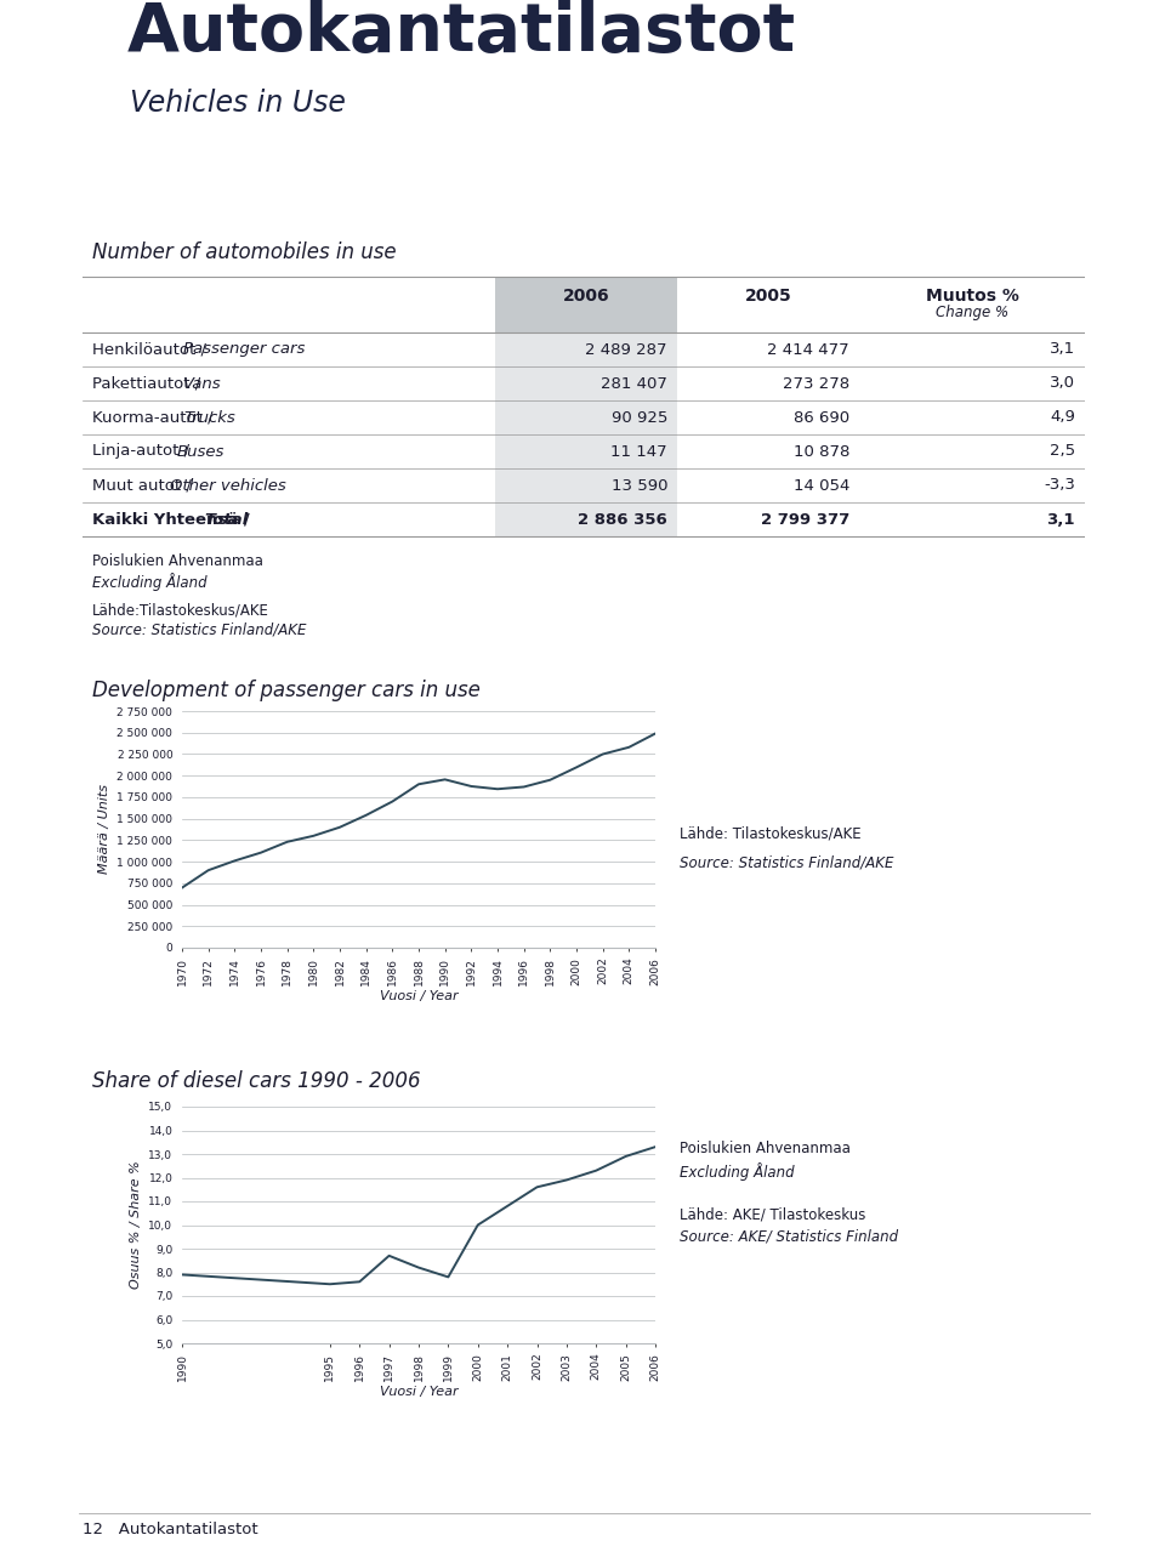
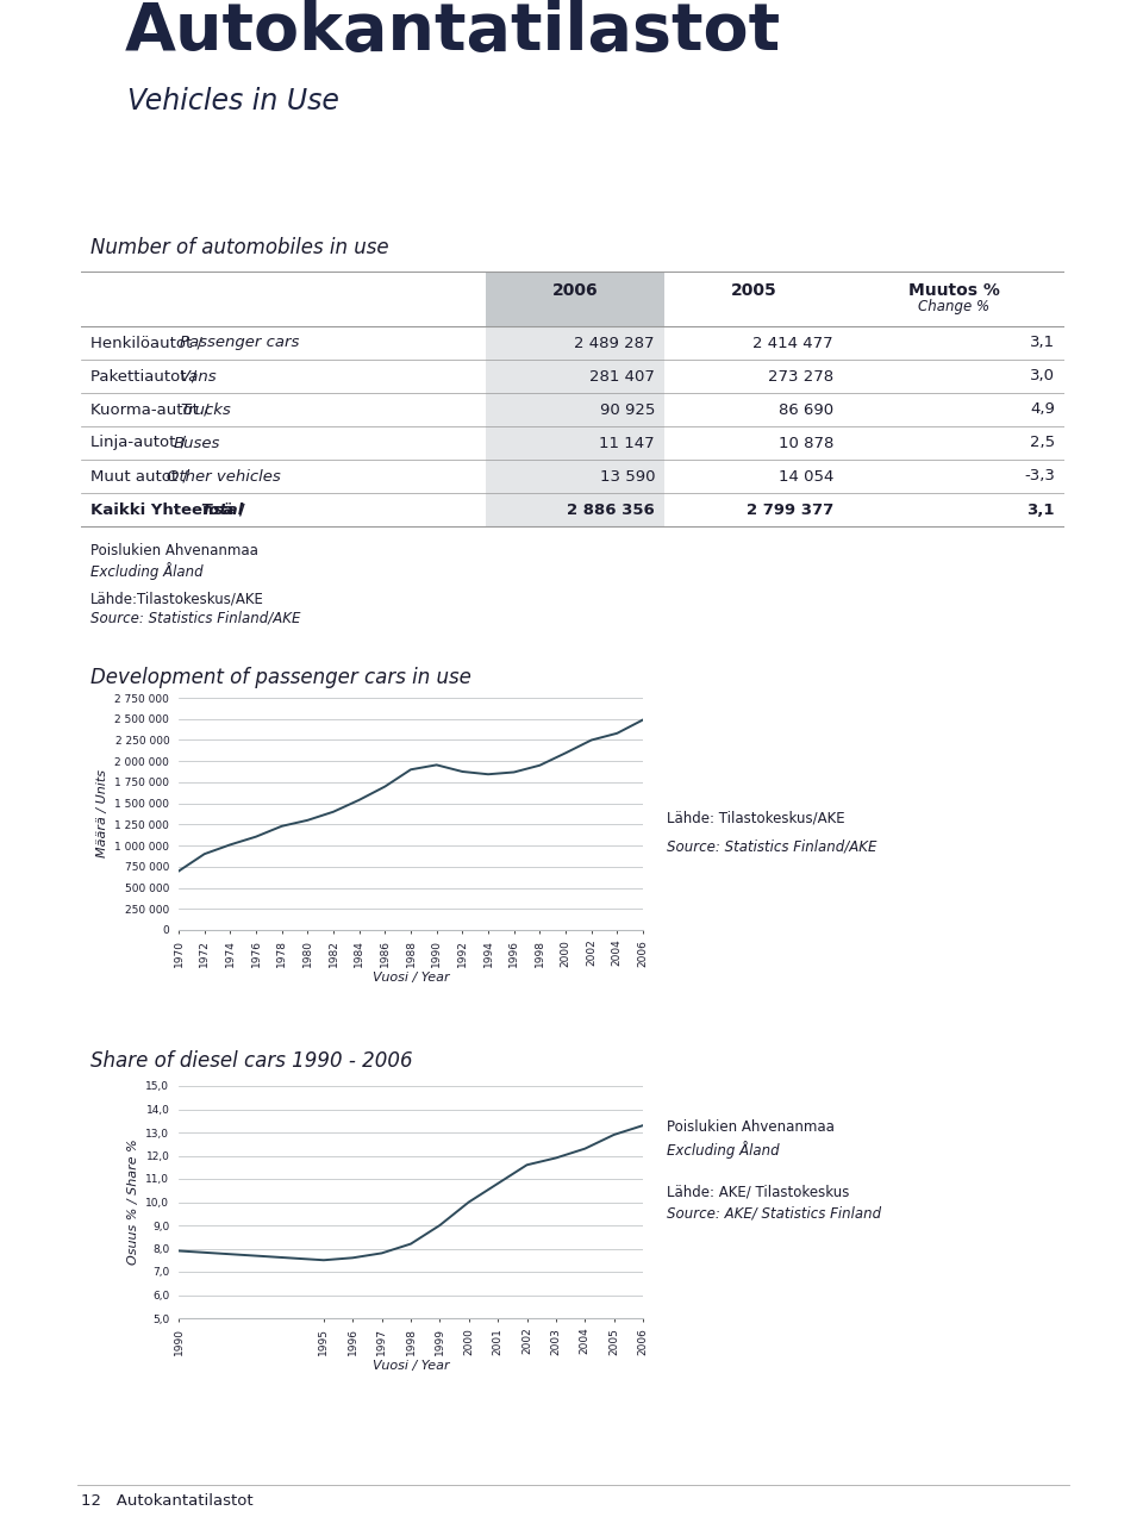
1997: 8,7 -> 7,8
1999: 7,8 -> 9,0
